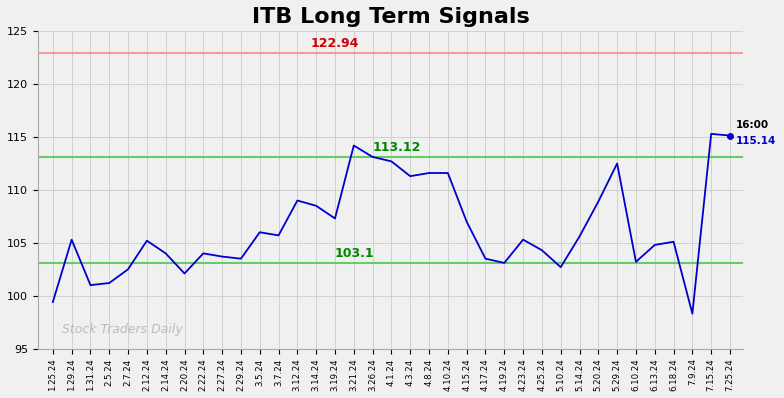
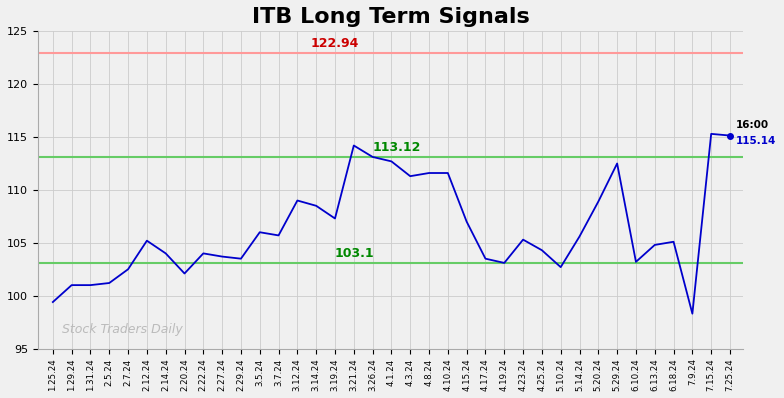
1.29.24: 105.3 -> 101.0
